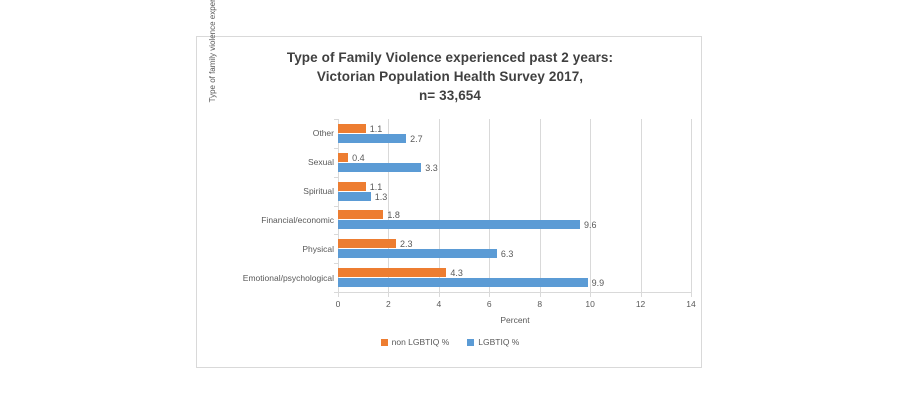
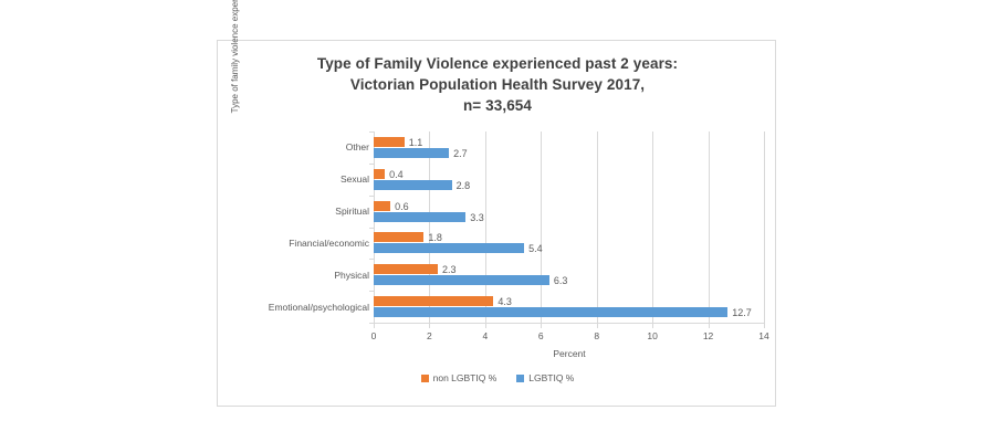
LGBTIQ %/Sexual: 3.3 -> 2.8
non LGBTIQ %/Spiritual: 1.1 -> 0.6
LGBTIQ %/Spiritual: 1.3 -> 3.3
LGBTIQ %/Financial/economic: 9.6 -> 5.4
LGBTIQ %/Emotional/psychological: 9.9 -> 12.7
